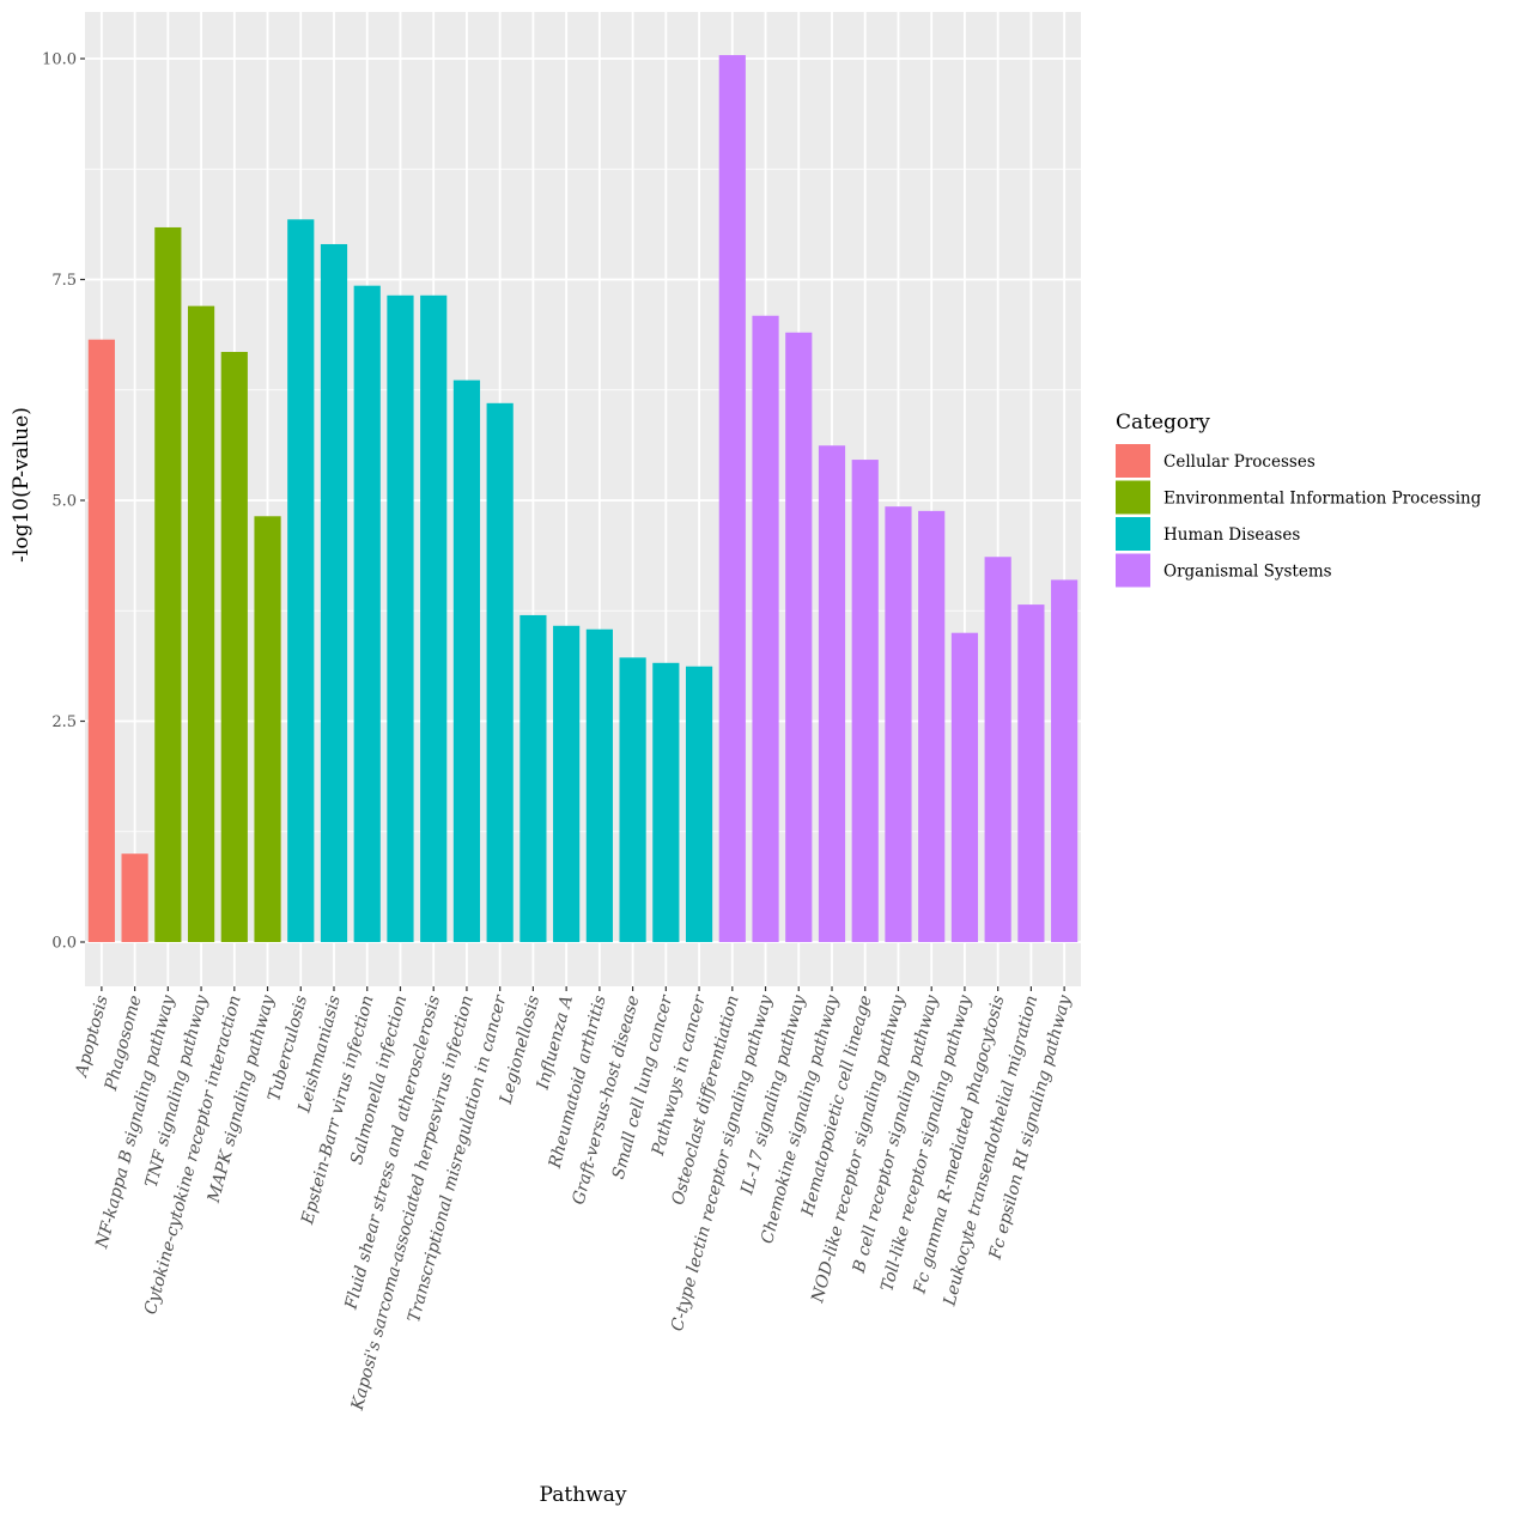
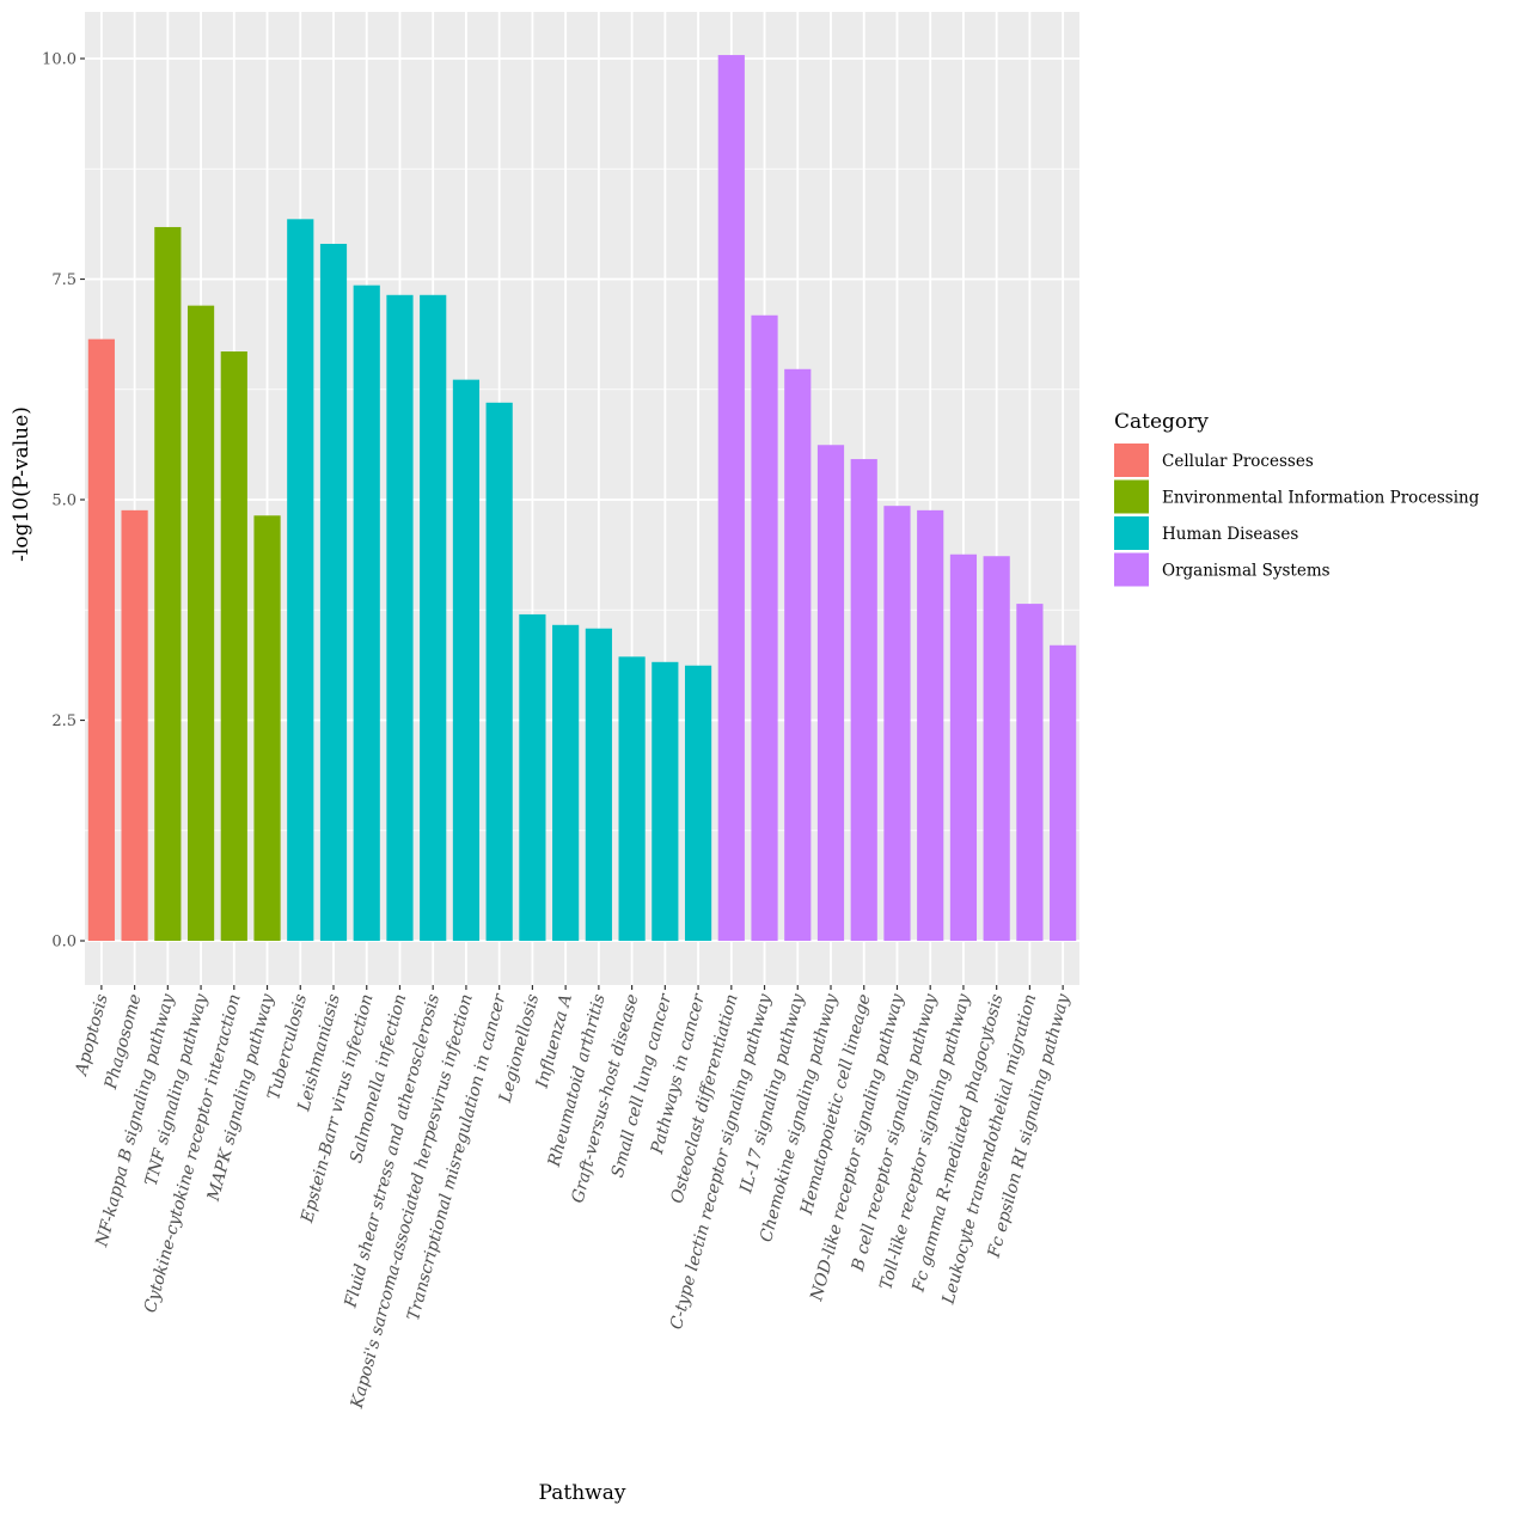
Phagosome: 1.0 -> 4.9
IL-17 signaling pathway: 6.9 -> 6.5
Toll-like receptor signaling pathway: 3.5 -> 4.4
Fc epsilon RI signaling pathway: 4.1 -> 3.4
